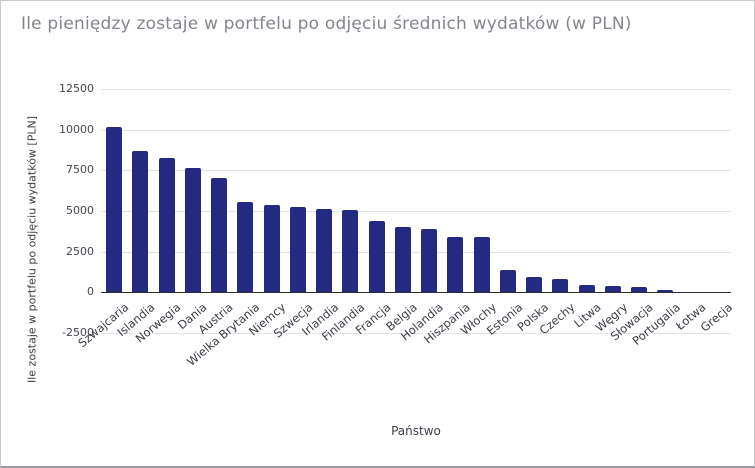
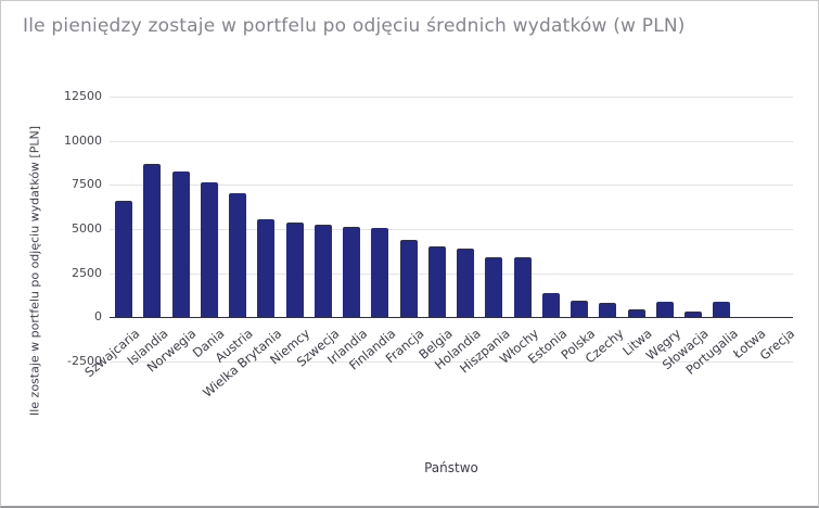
Szwajcaria: 10200 -> 6600
Węgry: 400 -> 900
Portugalia: 200 -> 900
